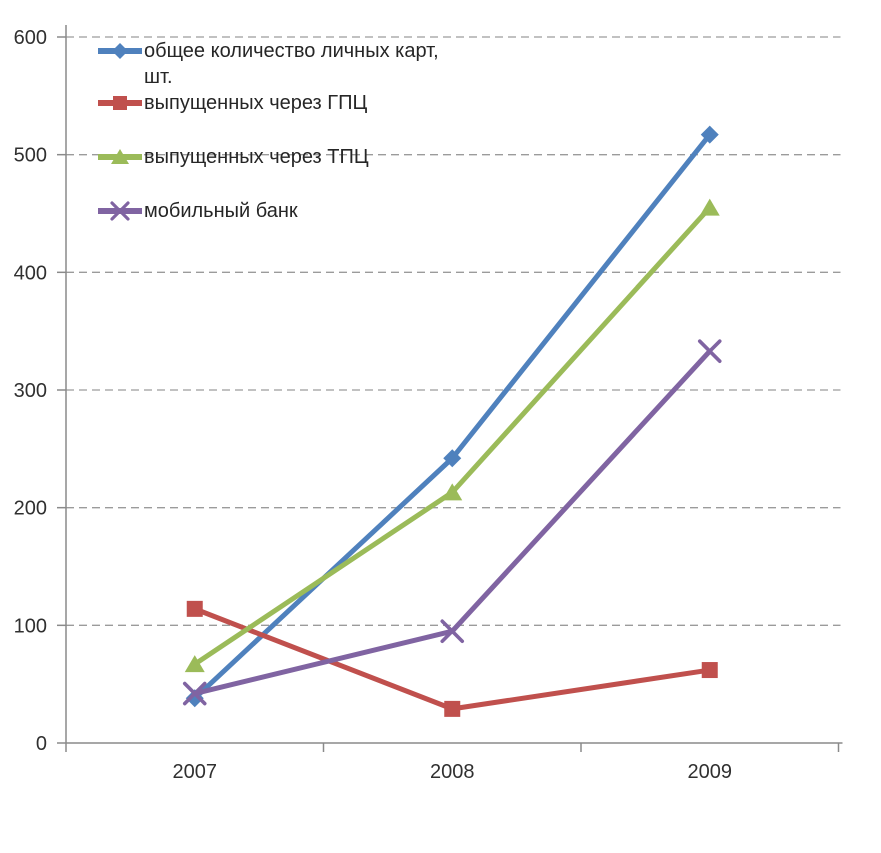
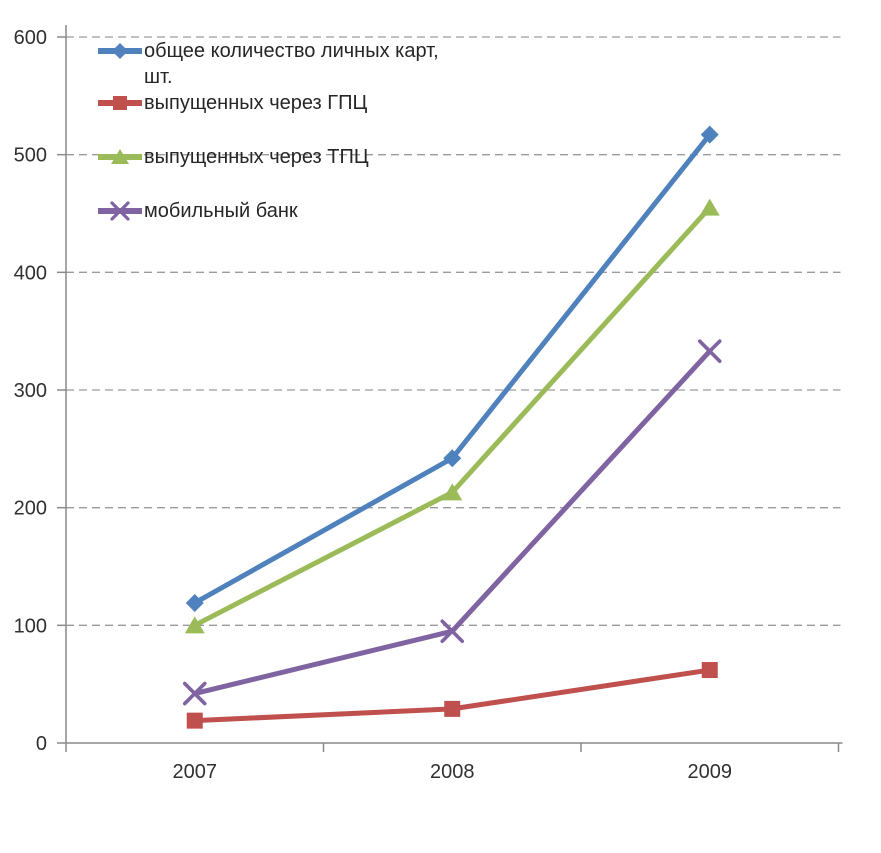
общее количество личных карт, шт./2007: 38 -> 119
выпущенных через ГПЦ/2007: 114 -> 19
выпущенных через ТПЦ/2007: 67 -> 100
